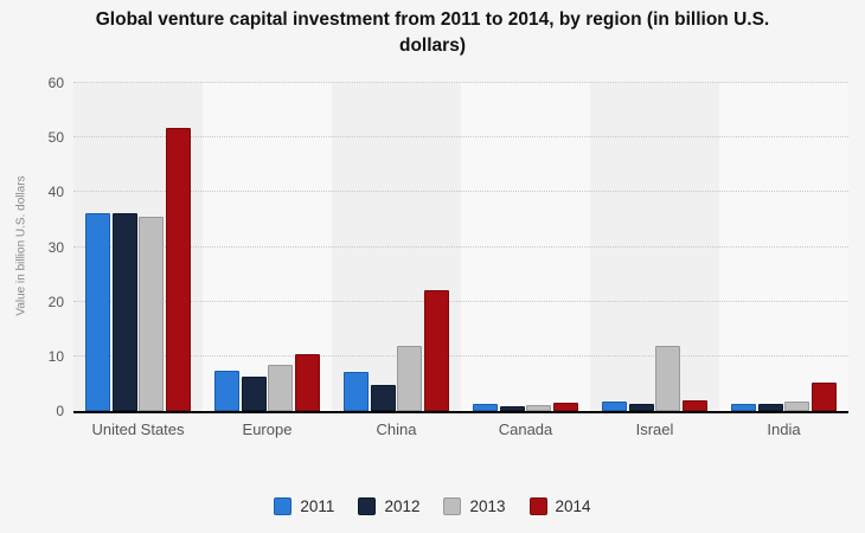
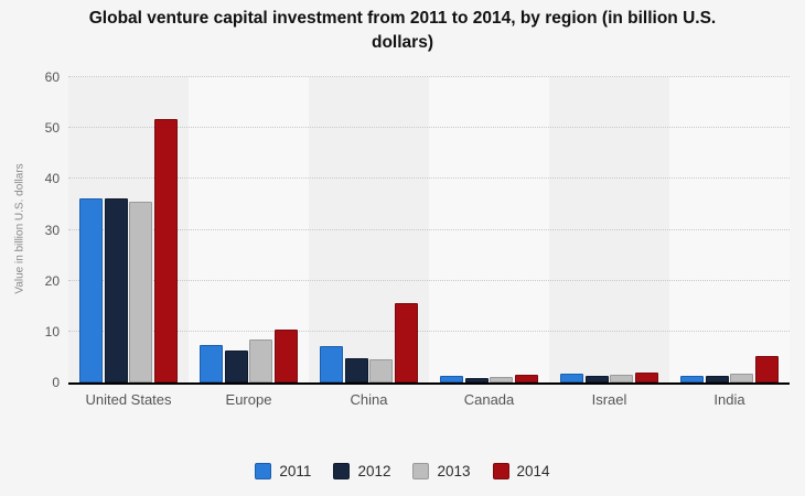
2013/China: 12 -> 5
2014/China: 22 -> 16
2013/Israel: 12 -> 2
